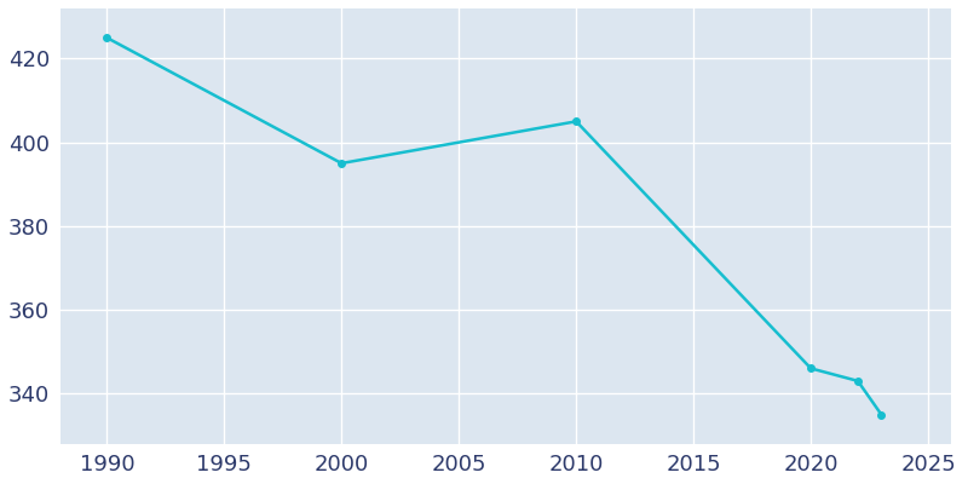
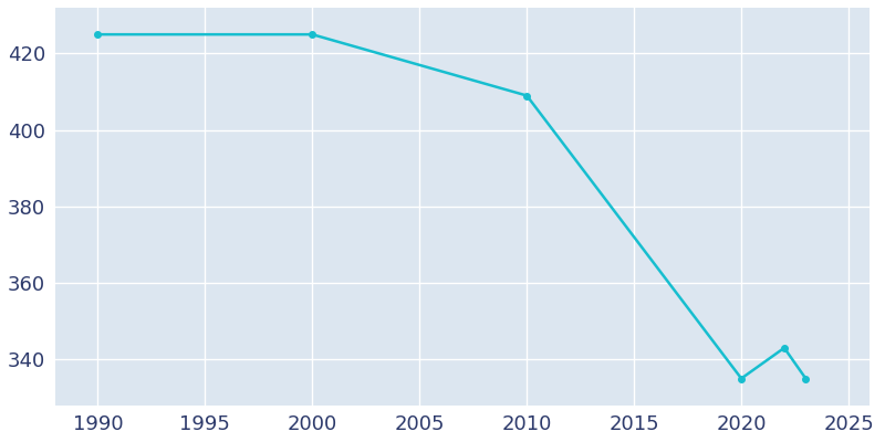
2000: 395 -> 425
2010: 405 -> 409
2020: 346 -> 335
